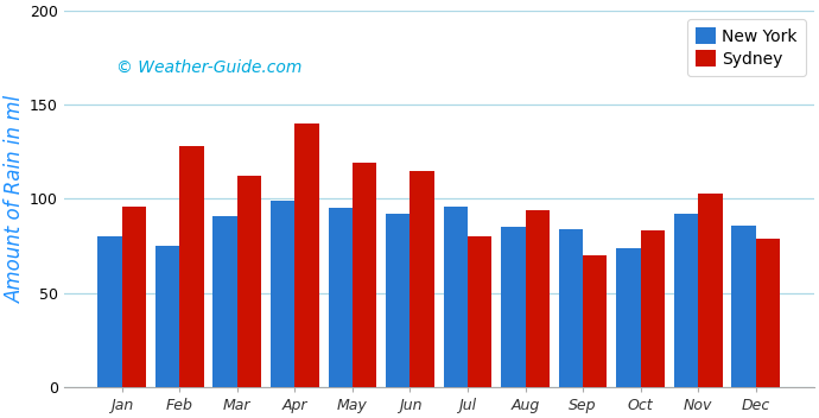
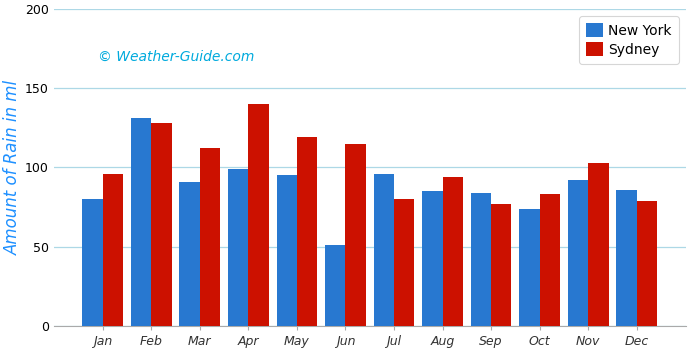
New York/Feb: 75 -> 131
New York/Jun: 92 -> 51
Sydney/Sep: 70 -> 77
